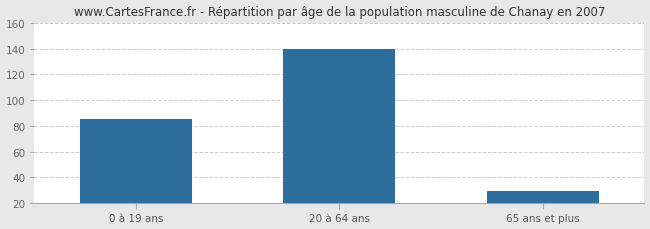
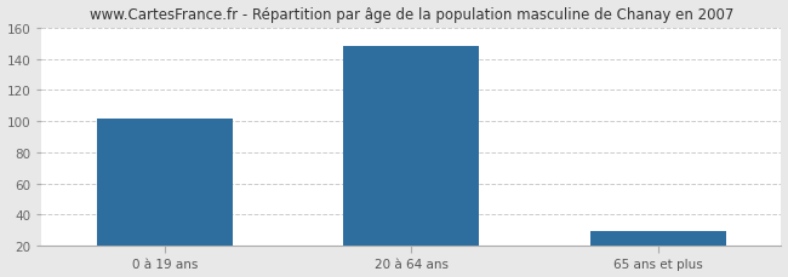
0 à 19 ans: 85 -> 102
20 à 64 ans: 140 -> 148
